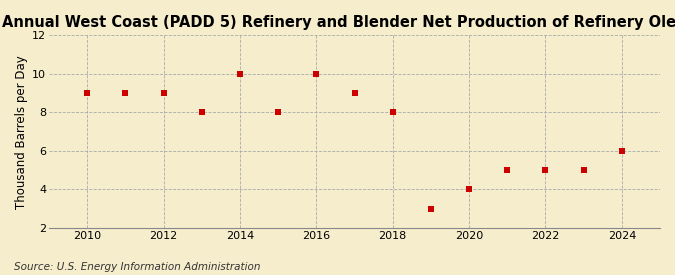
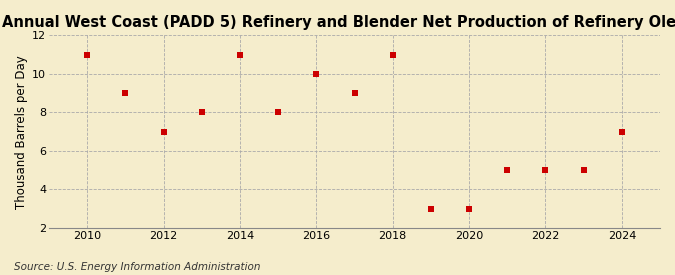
2010: 9 -> 11
2012: 9 -> 7
2014: 10 -> 11
2018: 8 -> 11
2020: 4 -> 3
2024: 6 -> 7
